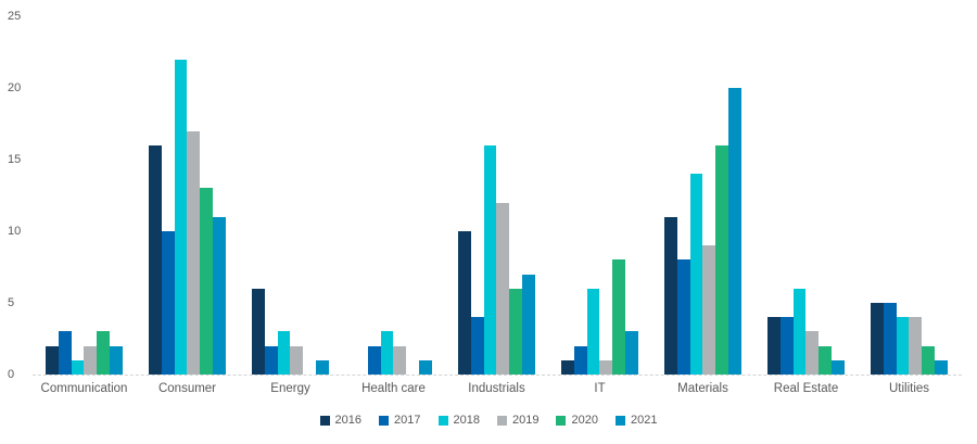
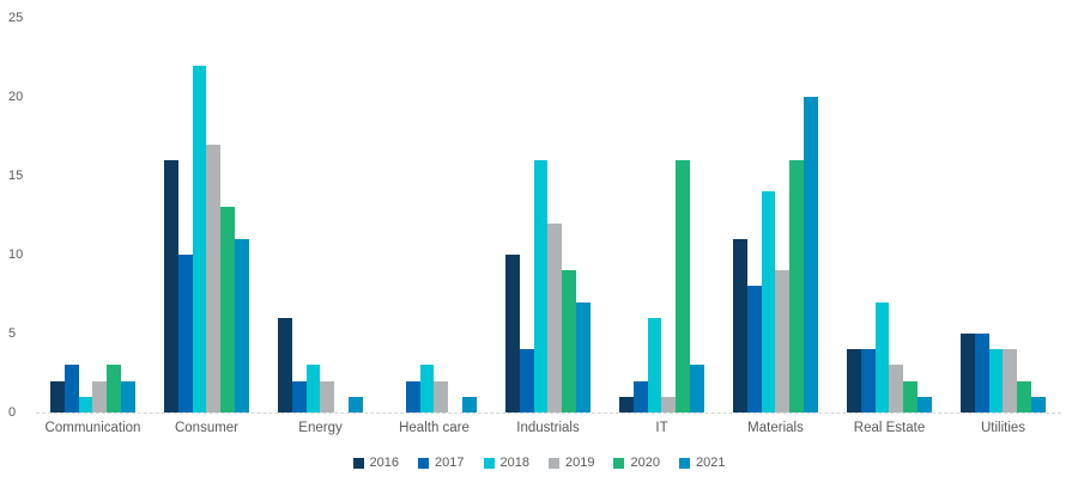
2020/Industrials: 6 -> 9
2020/IT: 8 -> 16
2018/Real Estate: 6 -> 7
